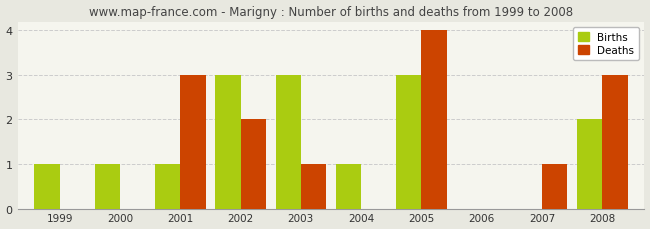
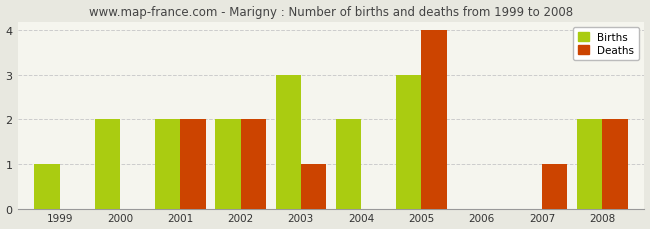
Births/2000: 1 -> 2
Births/2001: 1 -> 2
Deaths/2001: 3 -> 2
Births/2002: 3 -> 2
Births/2004: 1 -> 2
Deaths/2008: 3 -> 2
